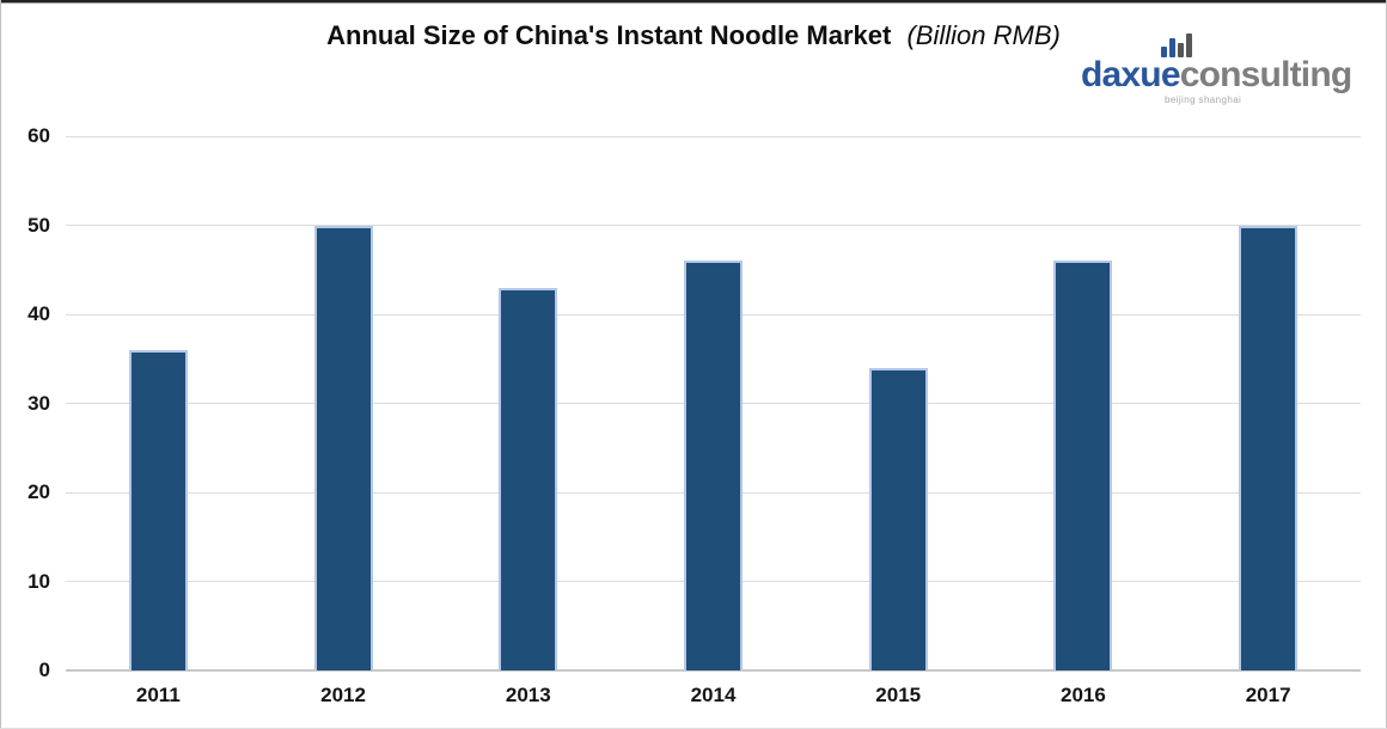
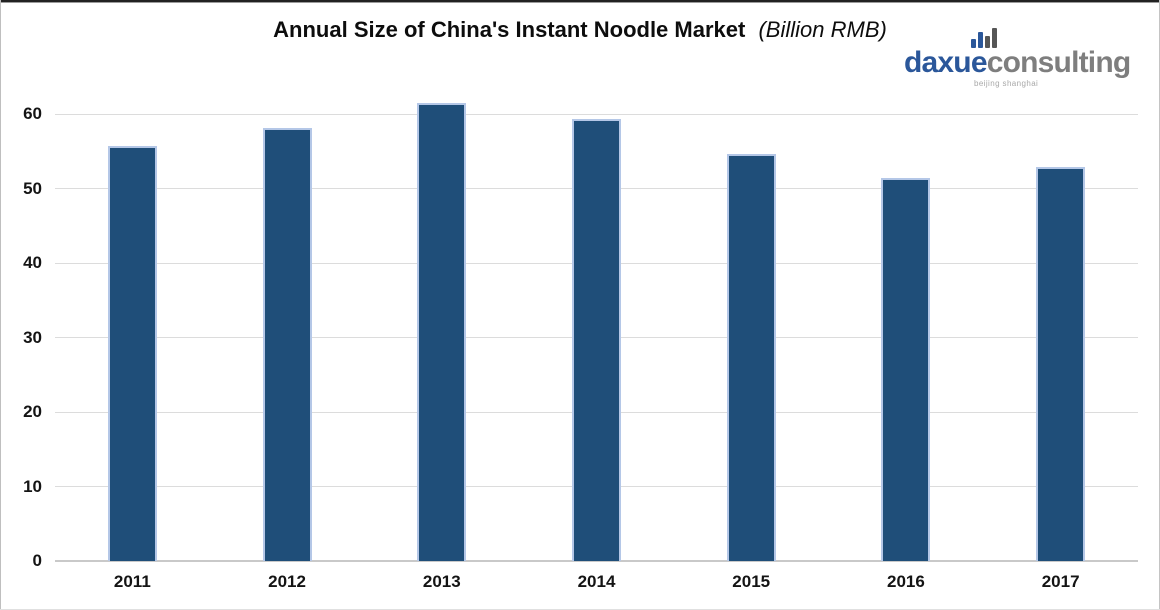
2011: 36 -> 56
2012: 50 -> 58
2013: 43 -> 62
2014: 46 -> 59
2015: 34 -> 55
2016: 46 -> 52
2017: 50 -> 53
